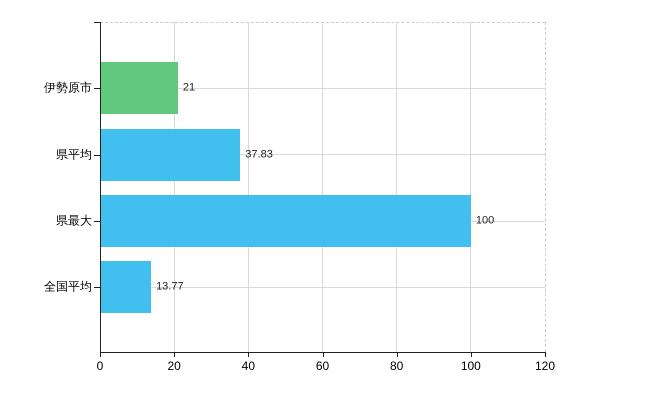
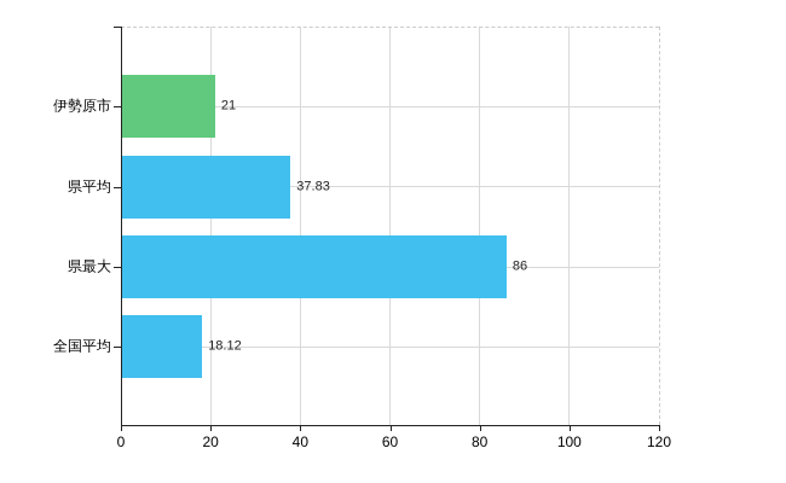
県最大: 100 -> 86
全国平均: 13.77 -> 18.12
